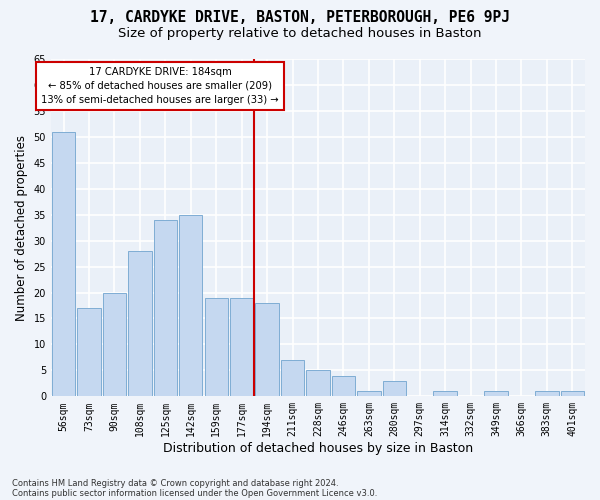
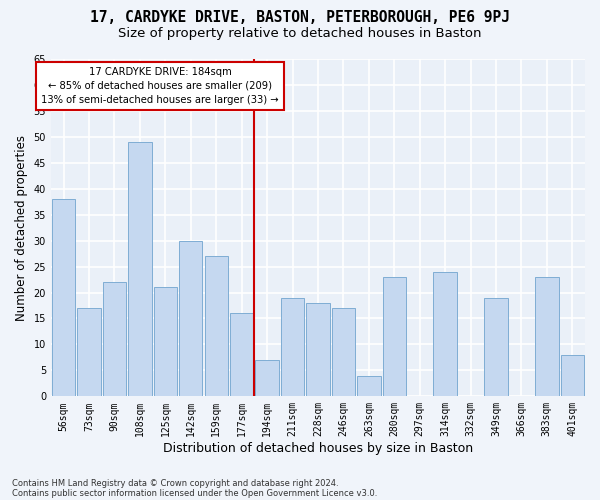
56sqm: 51 -> 38
90sqm: 20 -> 22
108sqm: 28 -> 49
125sqm: 34 -> 21
142sqm: 35 -> 30
159sqm: 19 -> 27
177sqm: 19 -> 16
194sqm: 18 -> 7
211sqm: 7 -> 19
228sqm: 5 -> 18
246sqm: 4 -> 17
263sqm: 1 -> 4
280sqm: 3 -> 23
314sqm: 1 -> 24
349sqm: 1 -> 19
383sqm: 1 -> 23
401sqm: 1 -> 8
